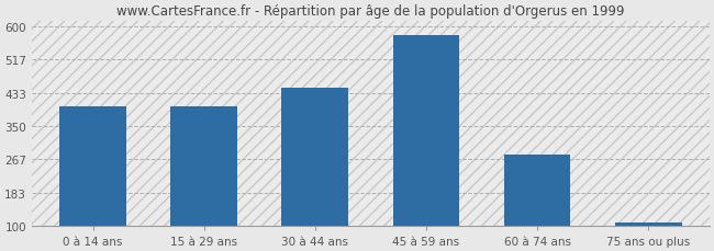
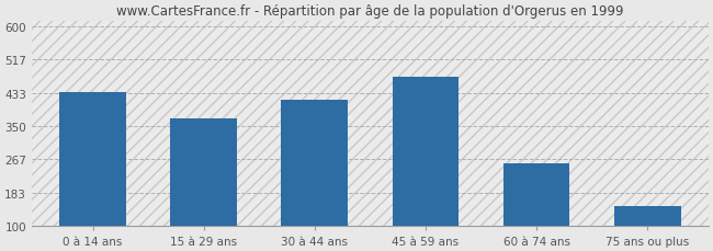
0 à 14 ans: 400 -> 435
15 à 29 ans: 400 -> 370
30 à 44 ans: 447 -> 415
45 à 59 ans: 578 -> 475
60 à 74 ans: 278 -> 255
75 ans ou plus: 108 -> 150
